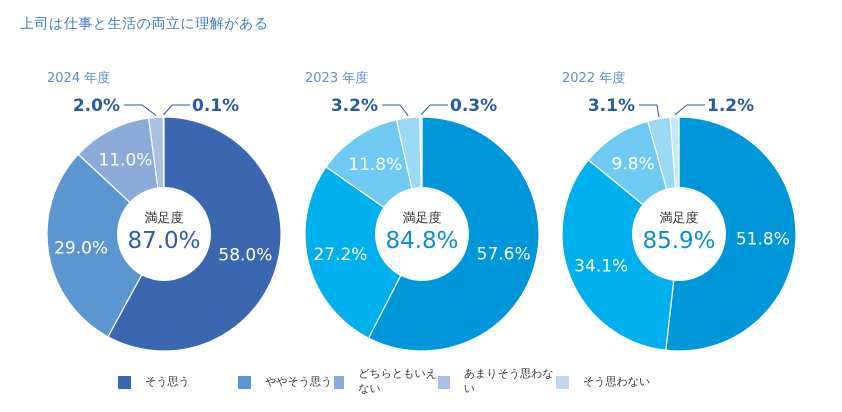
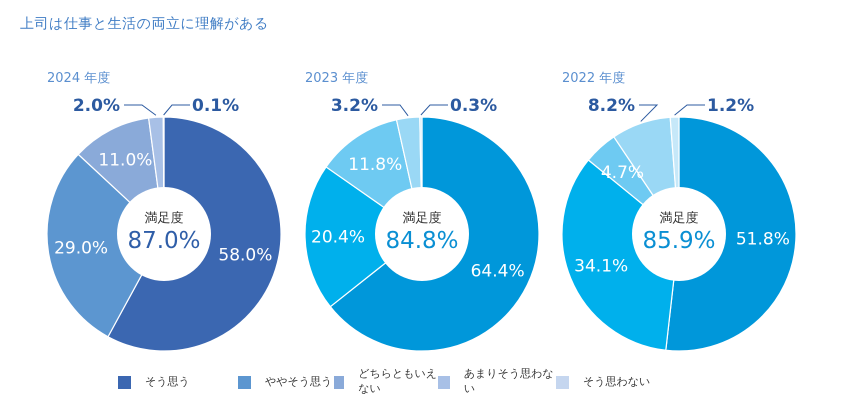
2023 年度/そう思う: 57.6% -> 64.4%
2023 年度/ややそう思う: 27.2% -> 20.4%
2022 年度/どちらともいえない: 9.8% -> 4.7%
2022 年度/あまりそう思わない: 3.1% -> 8.2%
